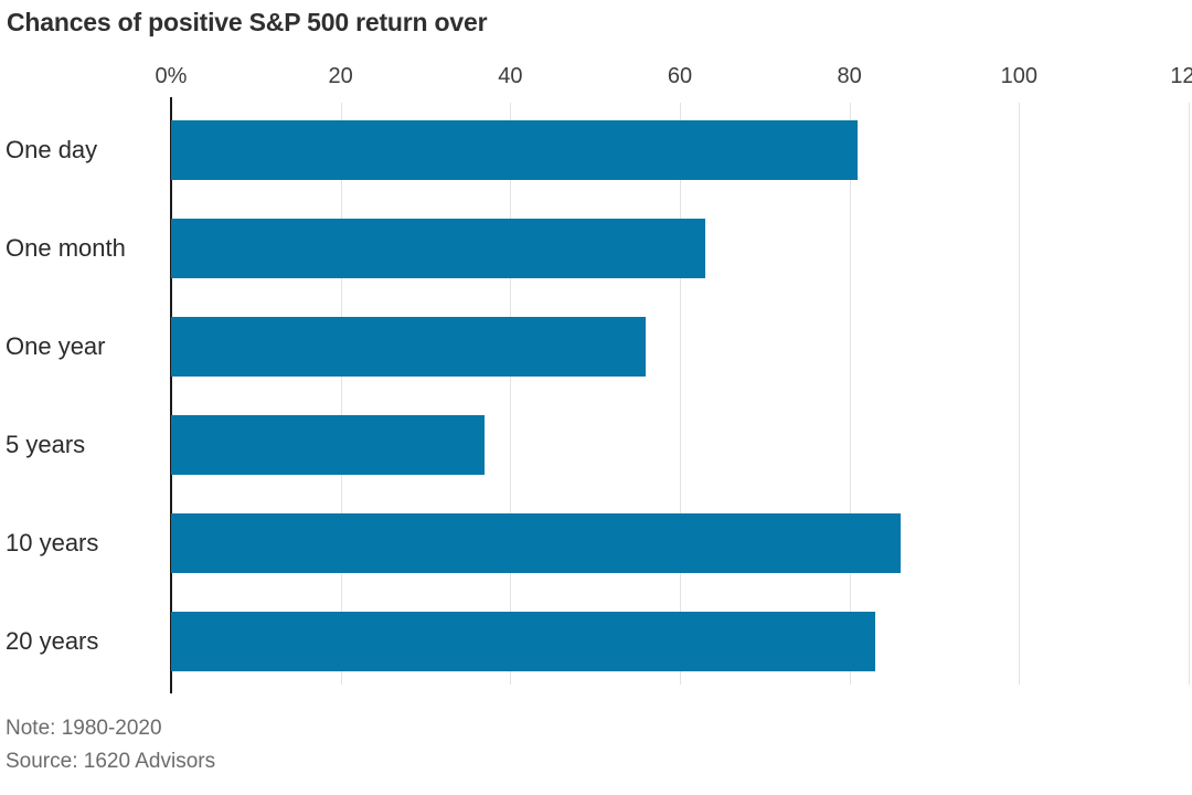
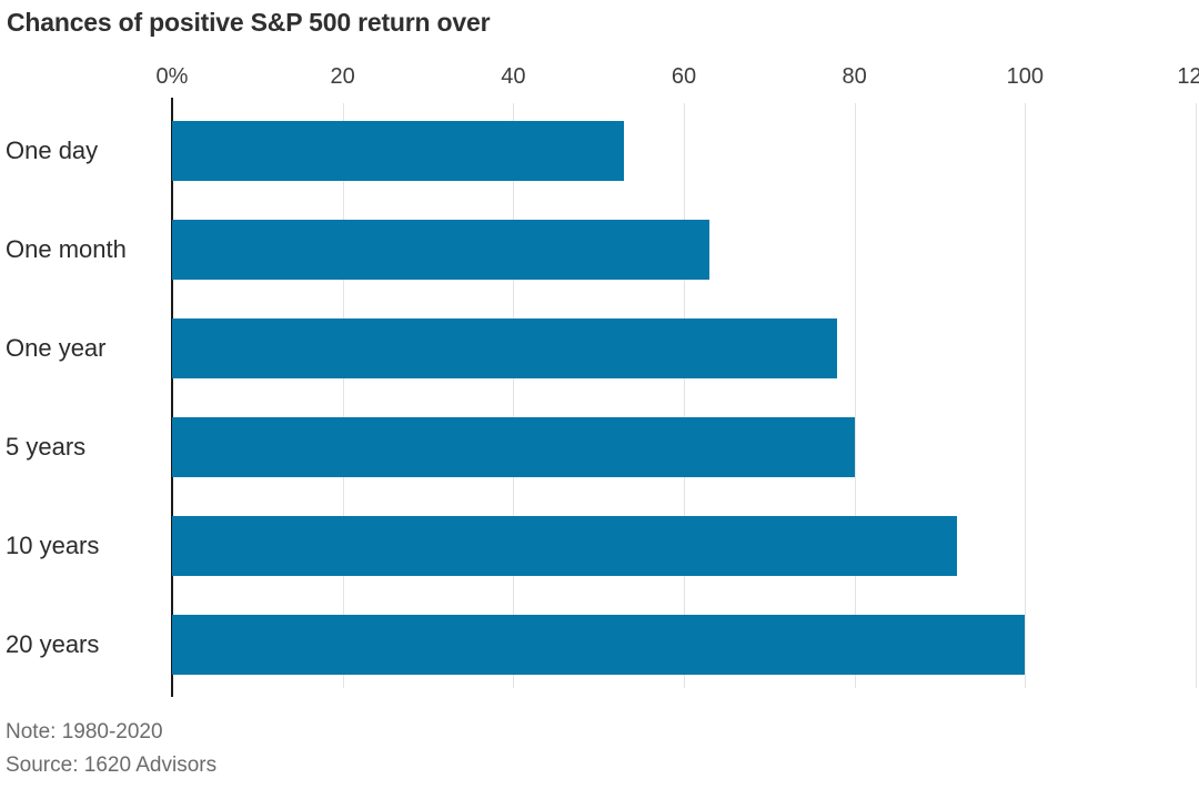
One day: 81 -> 53
One year: 56 -> 78
5 years: 37 -> 80
10 years: 86 -> 92
20 years: 83 -> 100
